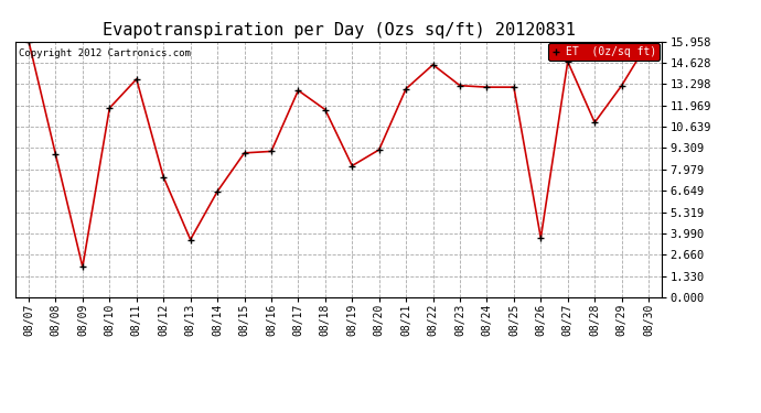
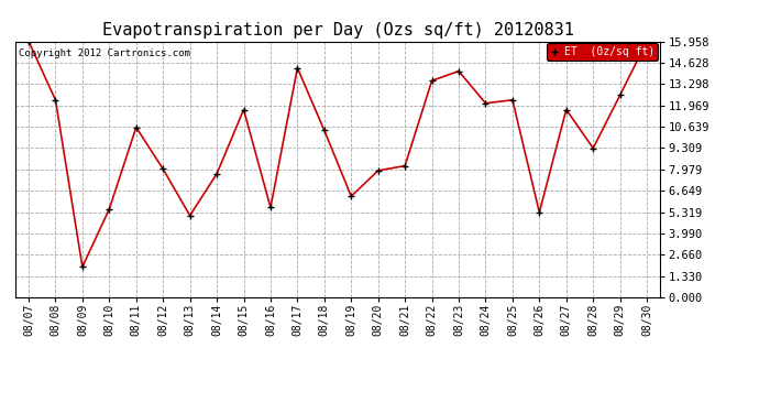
08/08: 8.9 -> 12.3
08/10: 11.8 -> 5.5
08/11: 13.6 -> 10.6
08/12: 7.5 -> 8.0
08/13: 3.6 -> 5.1
08/14: 6.6 -> 7.7
08/15: 9.0 -> 11.7
08/16: 9.1 -> 5.6
08/17: 12.9 -> 14.3
08/18: 11.7 -> 10.4
08/19: 8.2 -> 6.3
08/20: 9.2 -> 7.9
08/21: 13.0 -> 8.2
08/22: 14.5 -> 13.5
08/23: 13.2 -> 14.1
08/24: 13.1 -> 12.1
08/25: 13.1 -> 12.3
08/26: 3.7 -> 5.3
08/27: 14.7 -> 11.7
08/28: 10.9 -> 9.3
08/29: 13.2 -> 12.6
